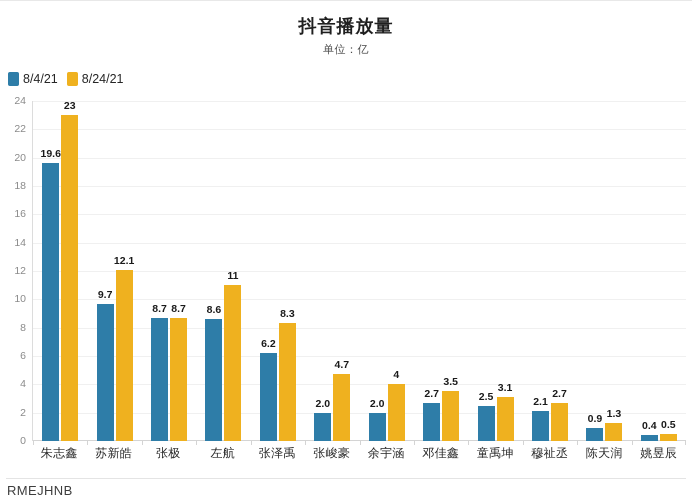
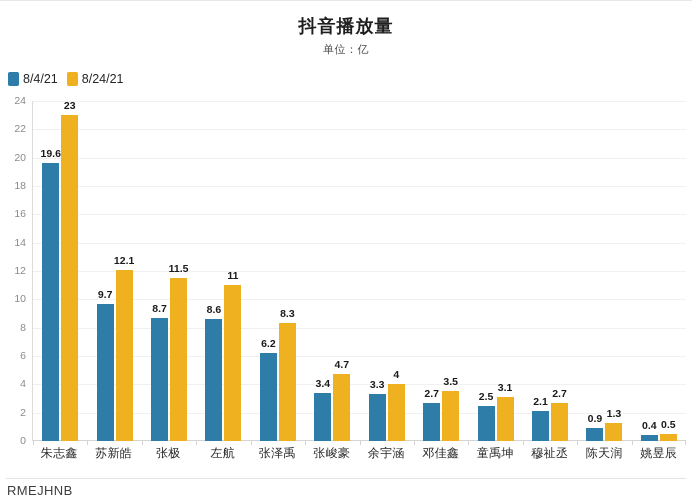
8/24/21/张极: 8.7 -> 11.5
8/4/21/张峻豪: 2.0 -> 3.4
8/4/21/余宇涵: 2.0 -> 3.3
